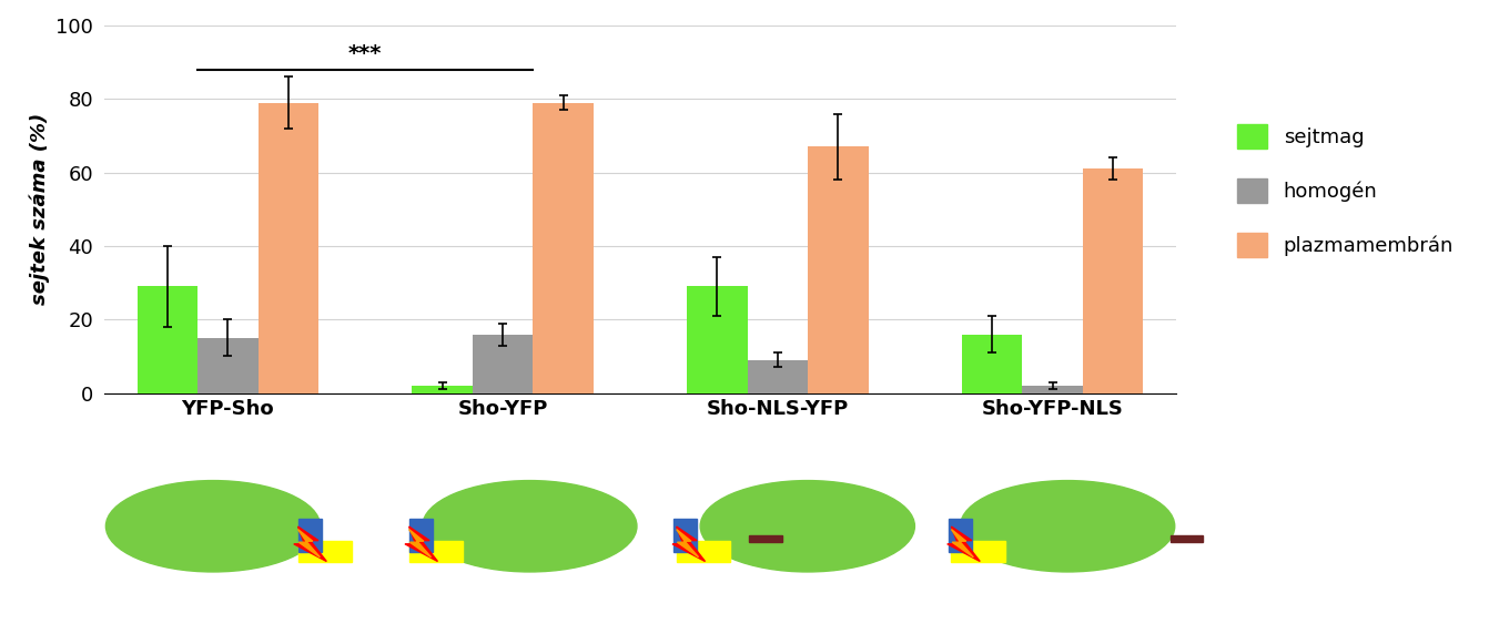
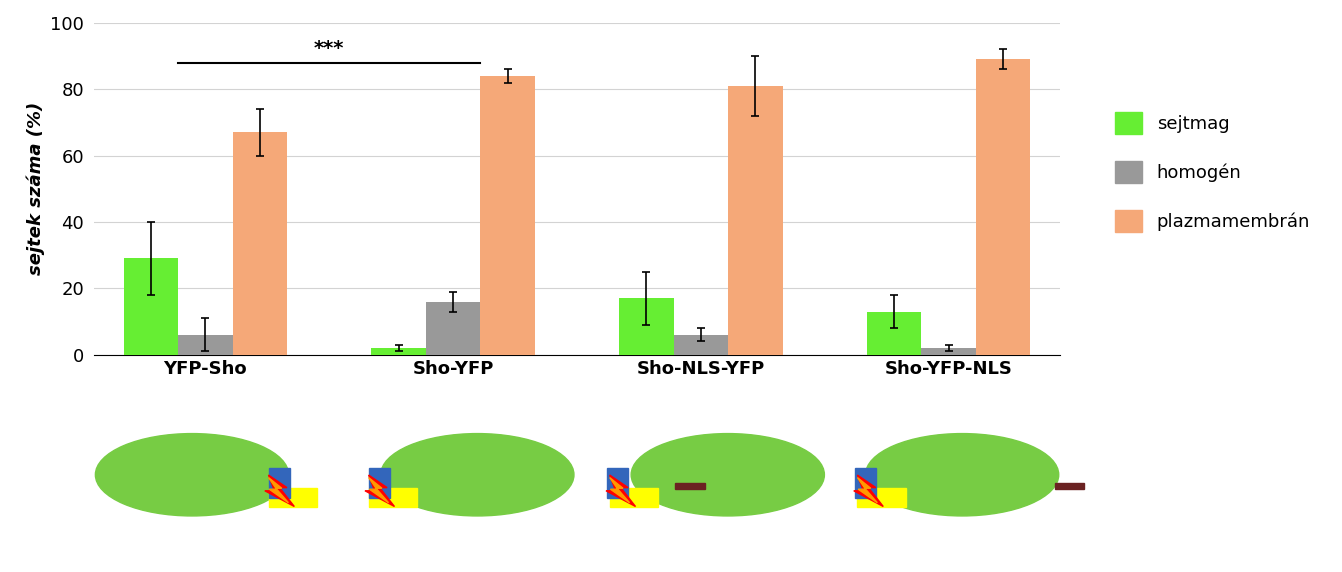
homogén/YFP-Sho: 15 -> 6
plazmamembrán/YFP-Sho: 79 -> 67
plazmamembrán/Sho-YFP: 79 -> 84
sejtmag/Sho-NLS-YFP: 29 -> 17
homogén/Sho-NLS-YFP: 9 -> 6
plazmamembrán/Sho-NLS-YFP: 67 -> 81
sejtmag/Sho-YFP-NLS: 16 -> 13
plazmamembrán/Sho-YFP-NLS: 61 -> 89
